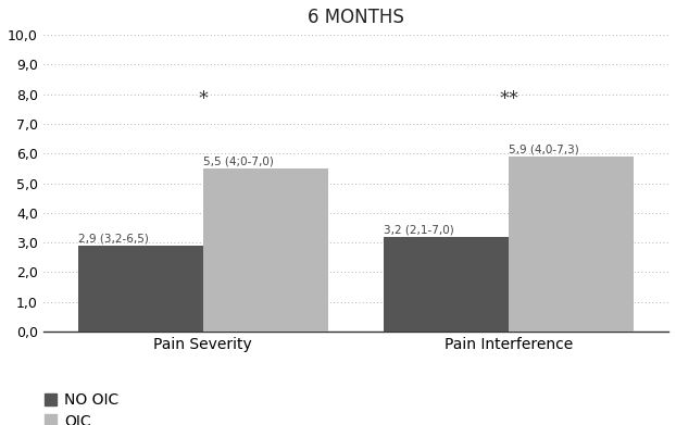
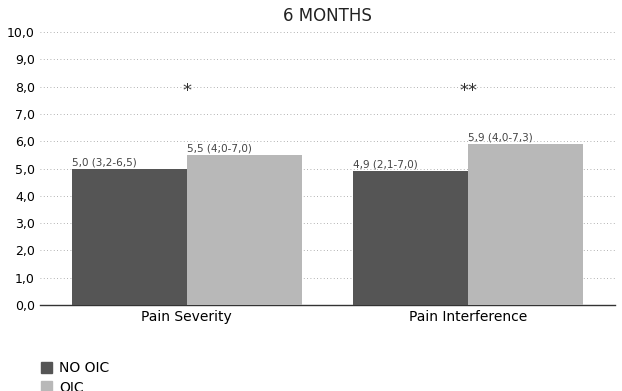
NO OIC/Pain Severity: 2,9 -> 5,0
NO OIC/Pain Interference: 3,2 -> 4,9
